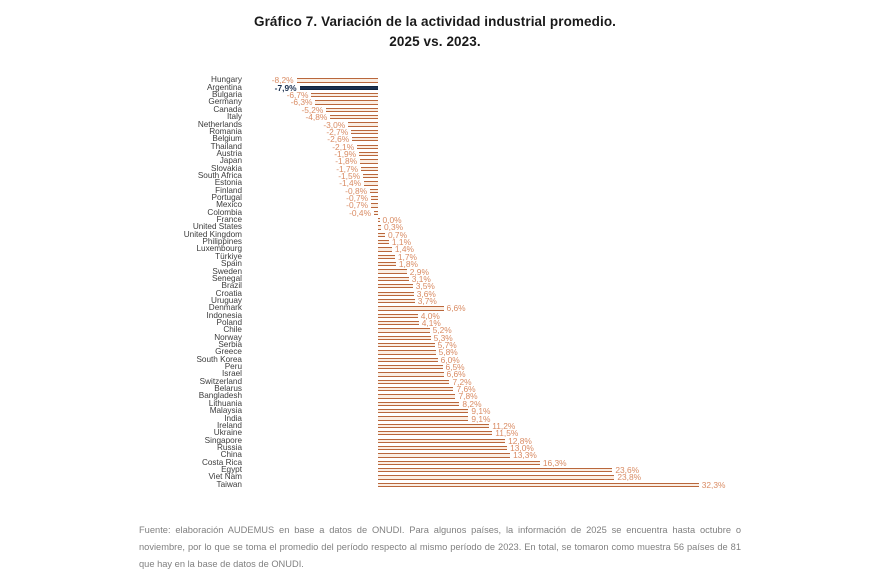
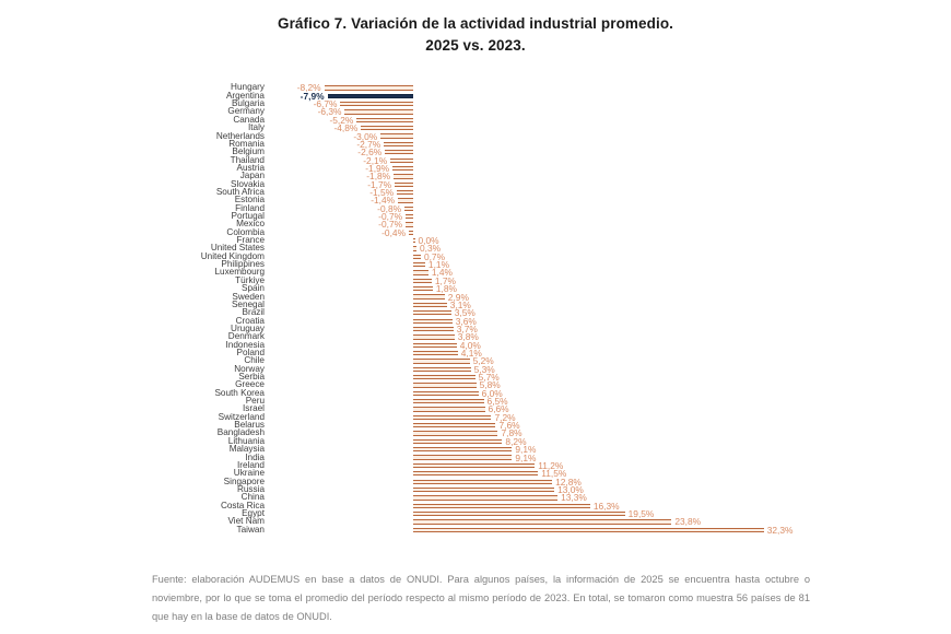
Denmark: 6,6% -> 3,8%
Egypt: 23,6% -> 19,5%
